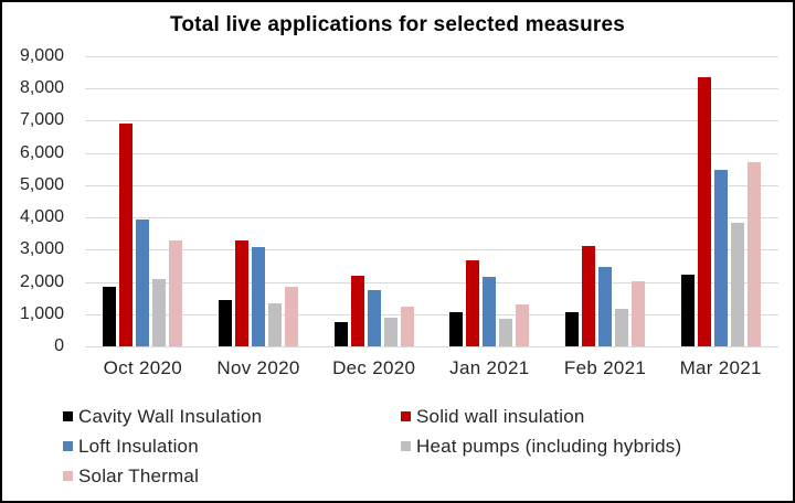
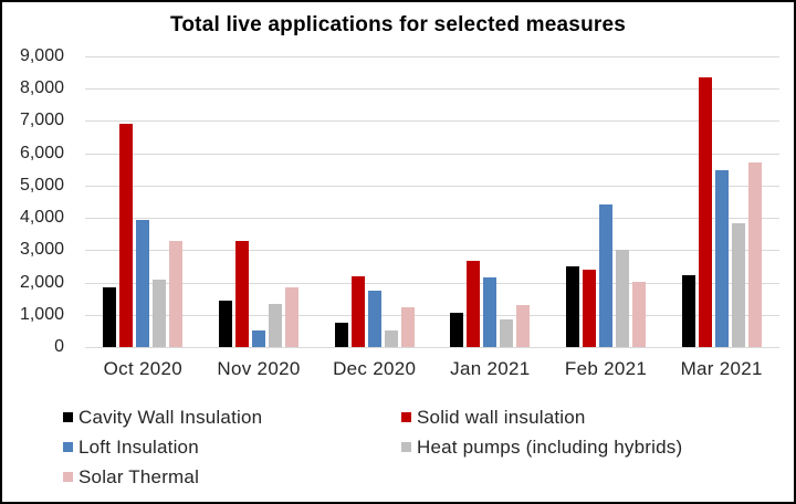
Loft Insulation/Nov 2020: 3100 -> 500
Heat pumps (including hybrids)/Dec 2020: 900 -> 500
Cavity Wall Insulation/Feb 2021: 1100 -> 2500
Solid wall insulation/Feb 2021: 3100 -> 2400
Loft Insulation/Feb 2021: 2500 -> 4400
Heat pumps (including hybrids)/Feb 2021: 1200 -> 3000
